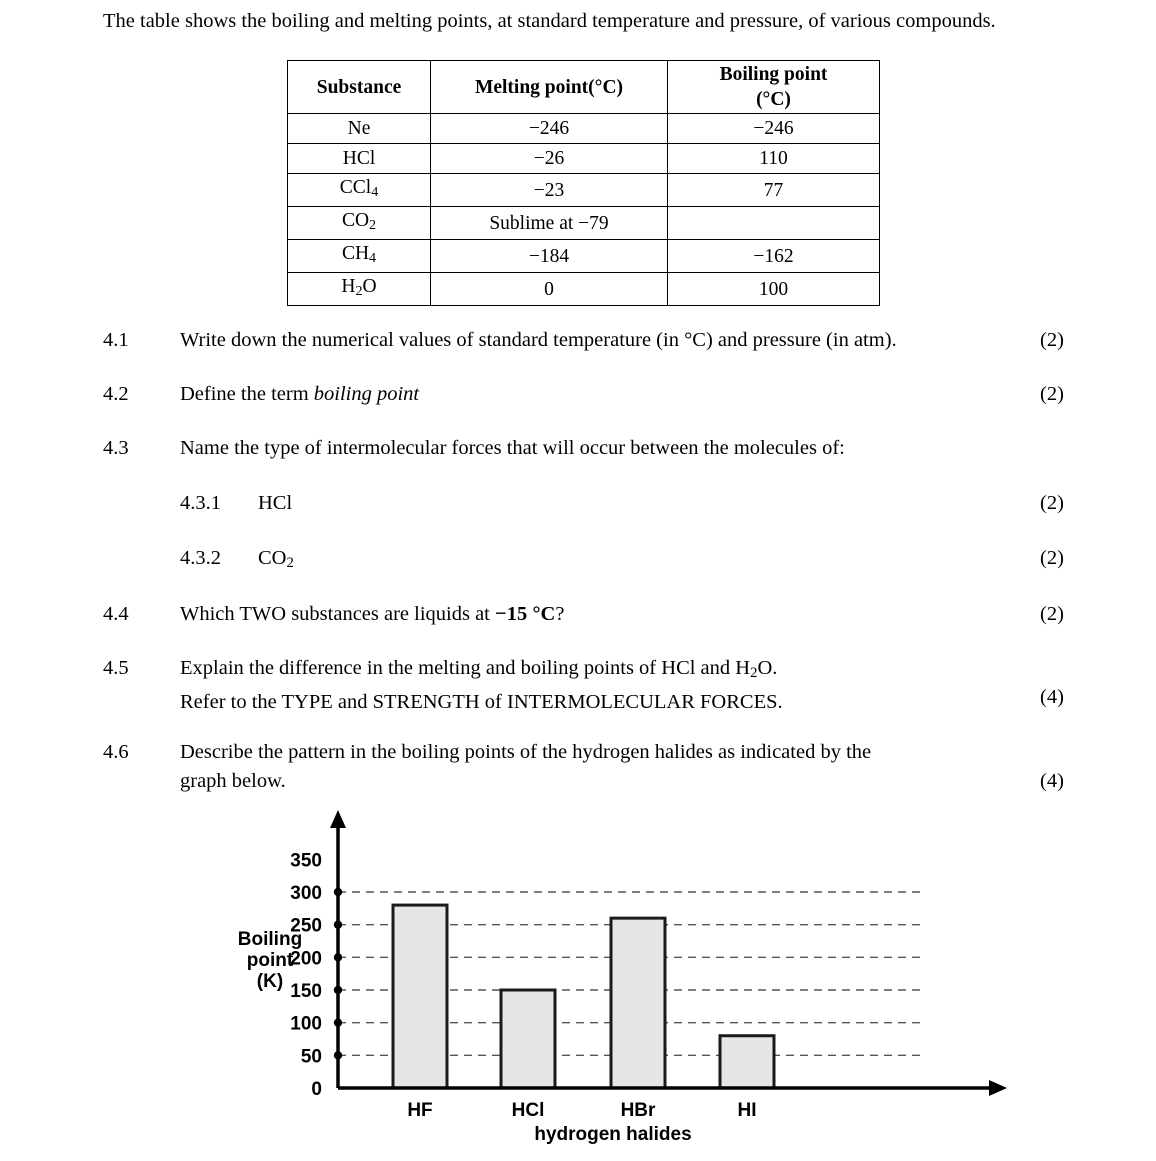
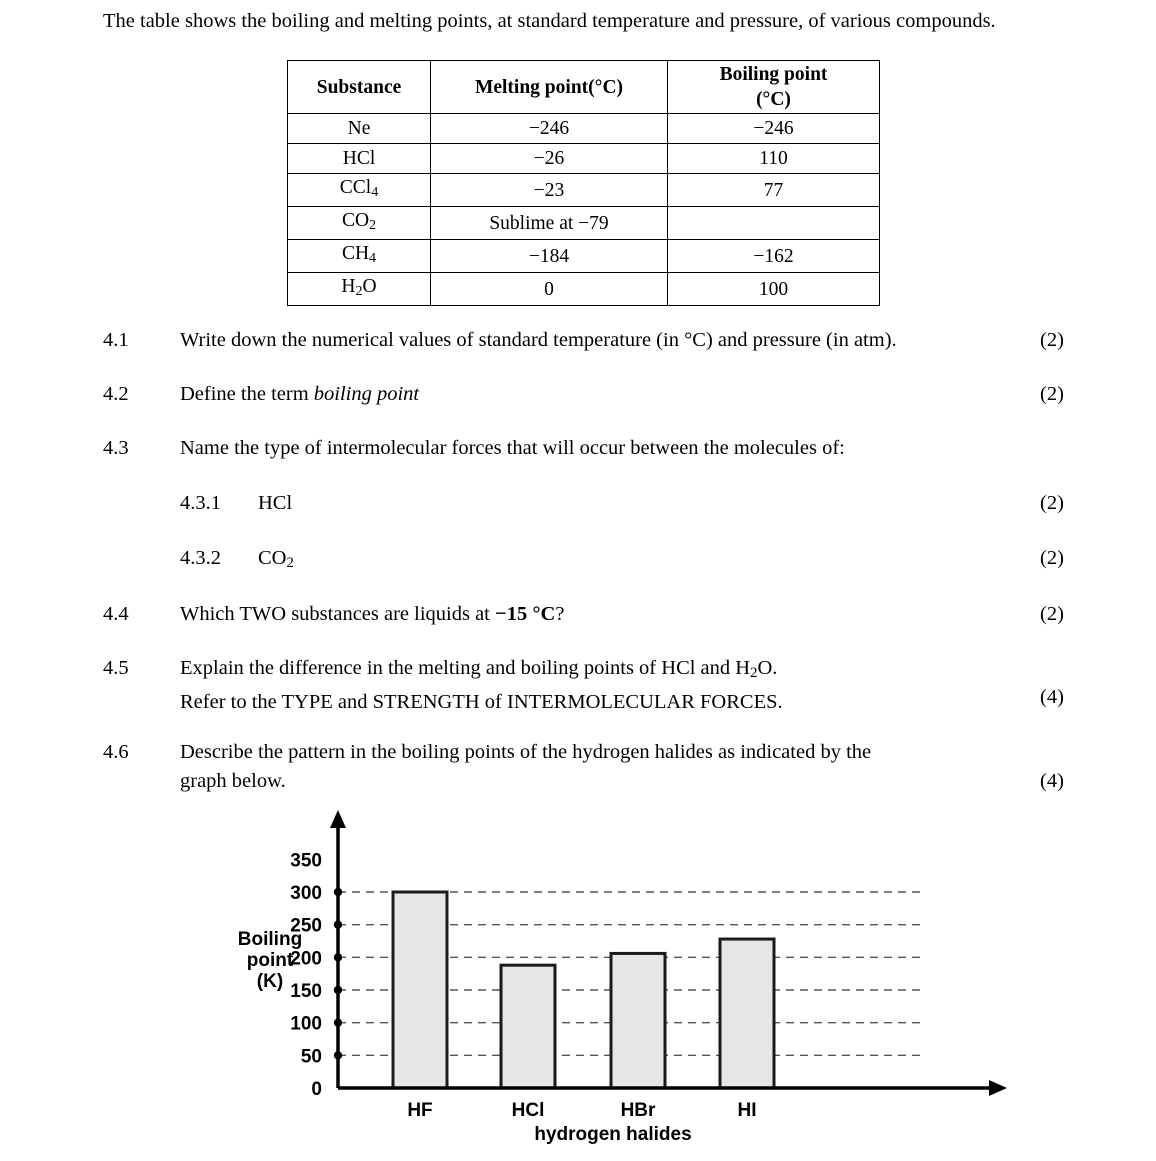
HF: 280 -> 300
HCl: 150 -> 190
HBr: 260 -> 210
HI: 80 -> 230
